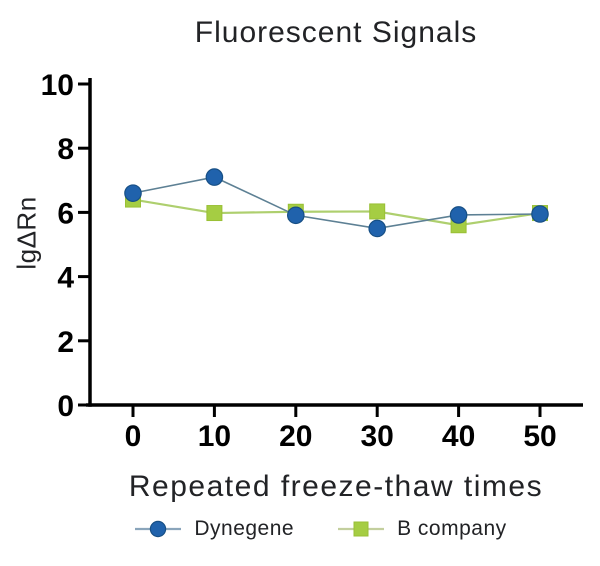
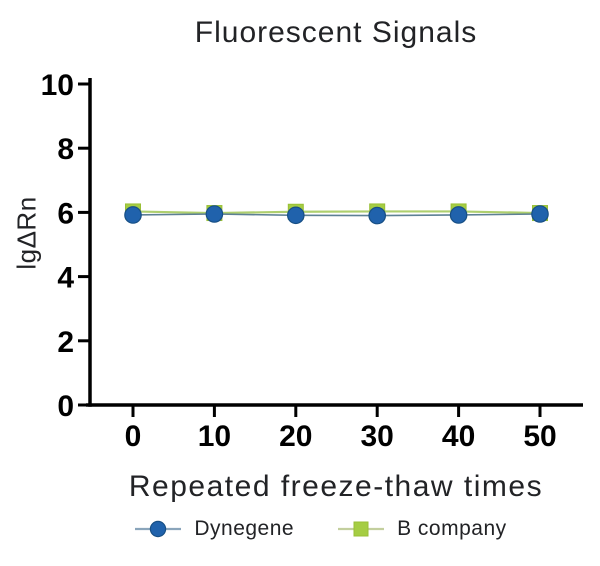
Dynegene/0: 6.6 -> 5.9
B company/0: 6.4 -> 6.0
Dynegene/10: 7.1 -> 6.0
Dynegene/30: 5.5 -> 5.9
B company/40: 5.6 -> 6.0
